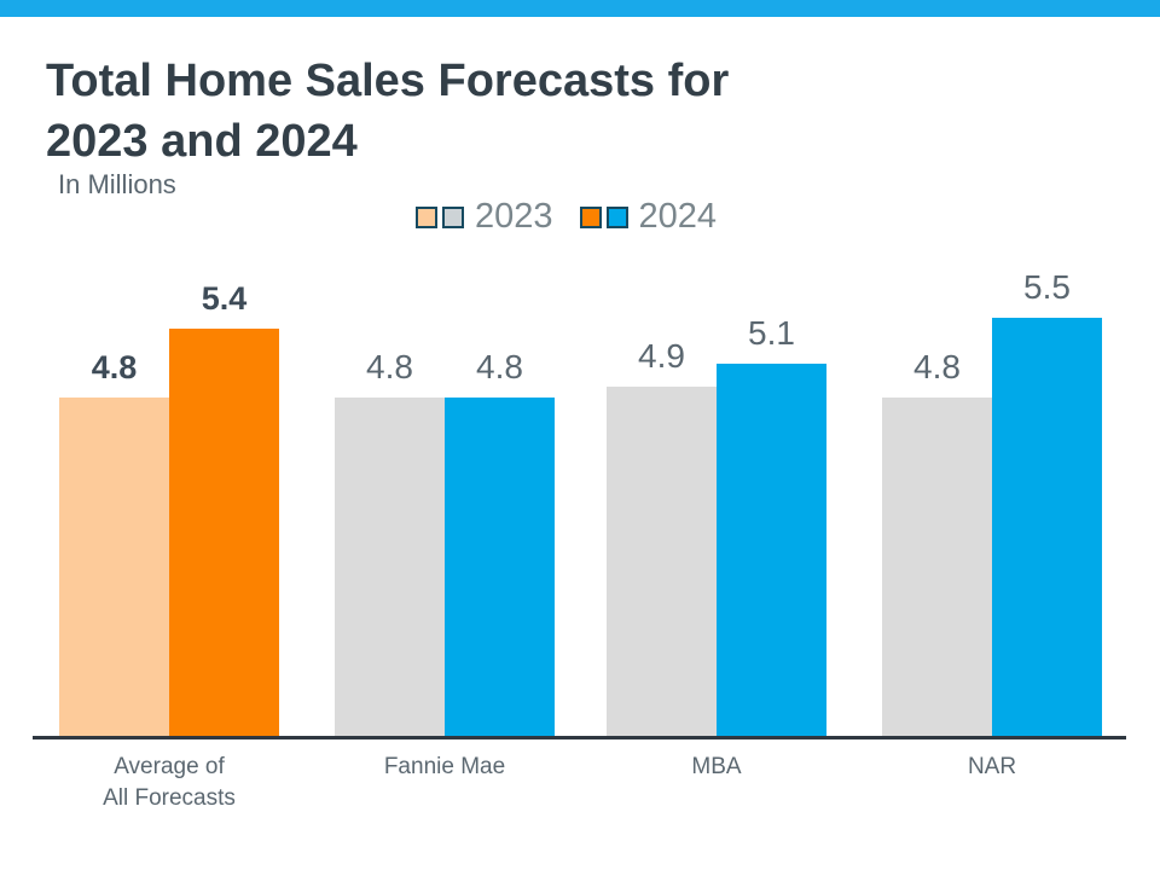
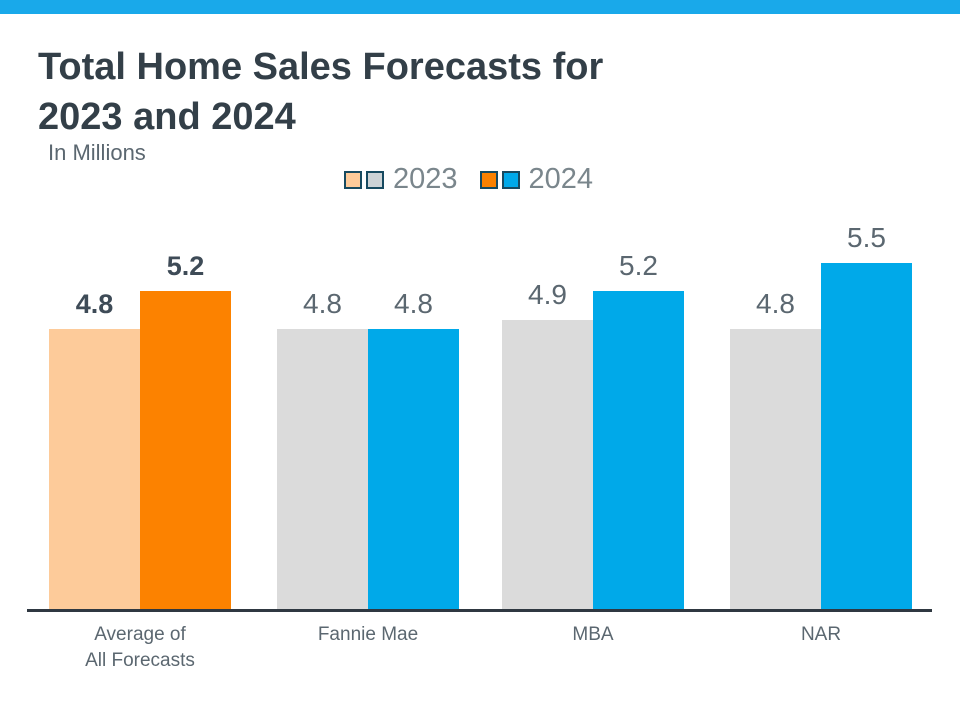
2024/Average of All Forecasts: 5.4 -> 5.2
2024/MBA: 5.1 -> 5.2
